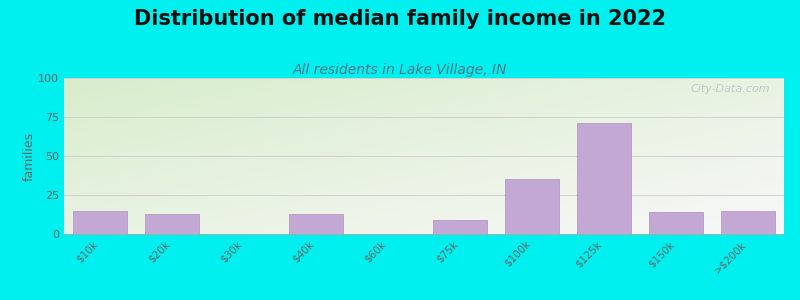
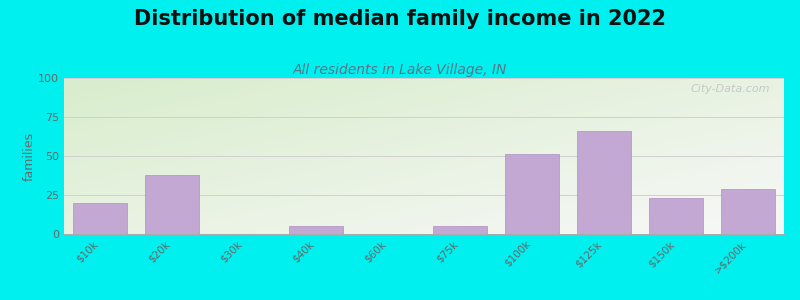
$10k: 15 -> 20
$20k: 13 -> 38
$40k: 13 -> 5
$75k: 9 -> 5
$100k: 35 -> 51
$125k: 71 -> 66
$150k: 14 -> 23
>$200k: 15 -> 29
